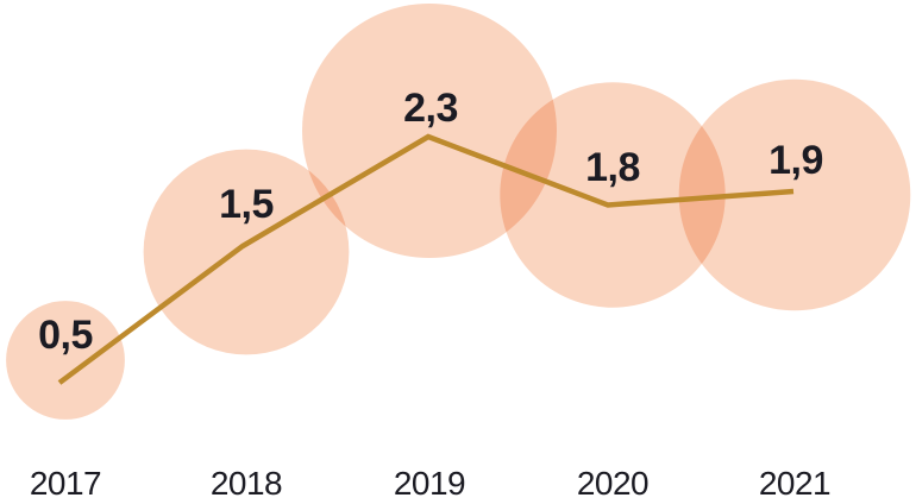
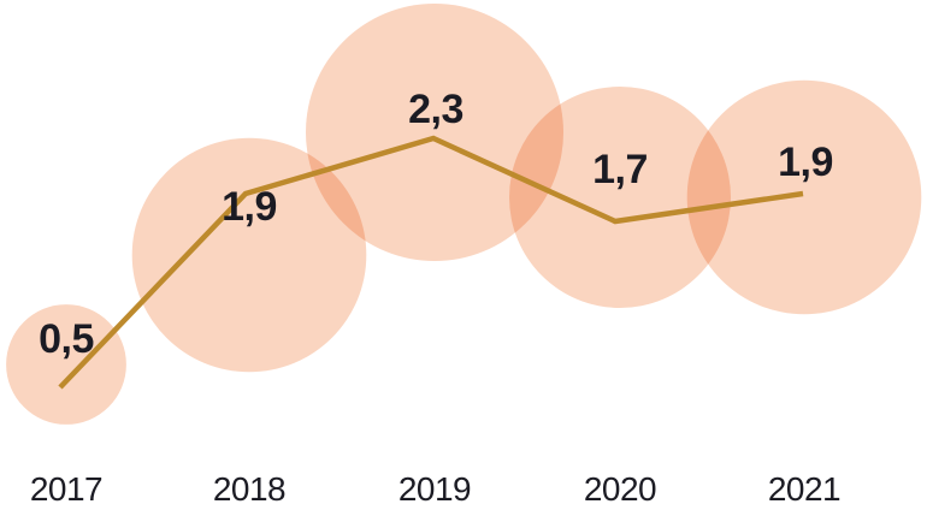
2018: 1,5 -> 1,9
2020: 1,8 -> 1,7
